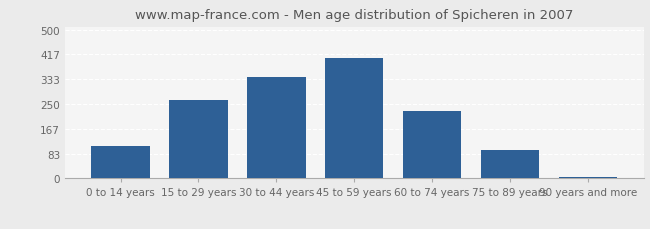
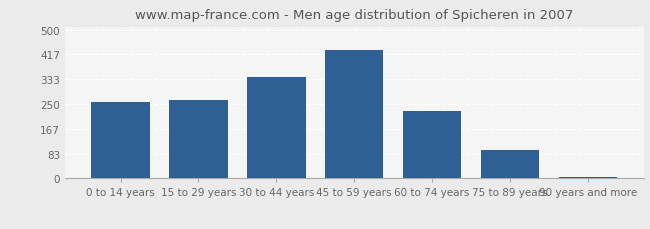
0 to 14 years: 110 -> 258
45 to 59 years: 405 -> 430
